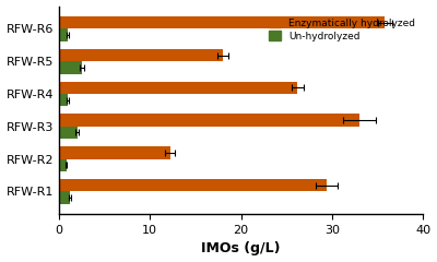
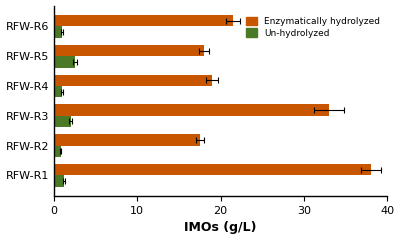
Enzymatically hydrolyzed/RFW-R6: 35.8 -> 21.5
Enzymatically hydrolyzed/RFW-R4: 26.2 -> 19.0
Enzymatically hydrolyzed/RFW-R2: 12.2 -> 17.5
Enzymatically hydrolyzed/RFW-R1: 29.4 -> 38.0
